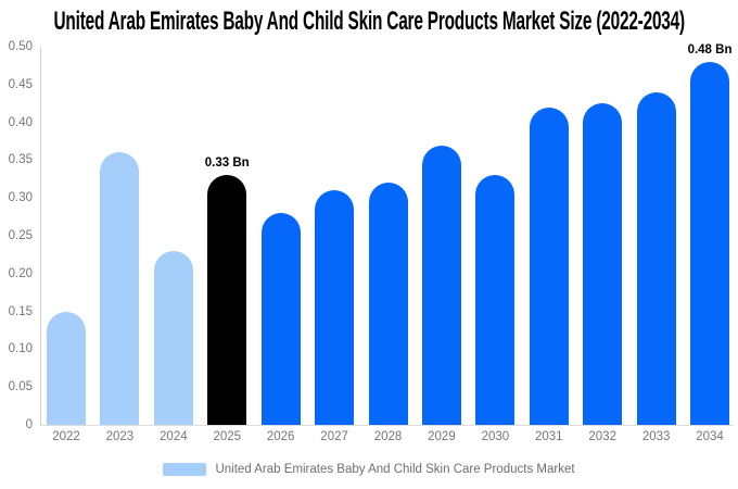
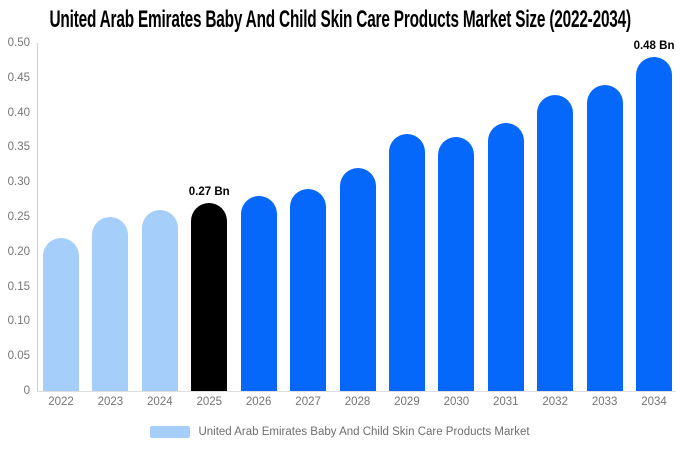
2022: 0.15 -> 0.22
2023: 0.36 -> 0.25
2024: 0.23 -> 0.26
2025: 0.33 -> 0.27
2027: 0.31 -> 0.29
2030: 0.33 -> 0.36
2031: 0.42 -> 0.39
